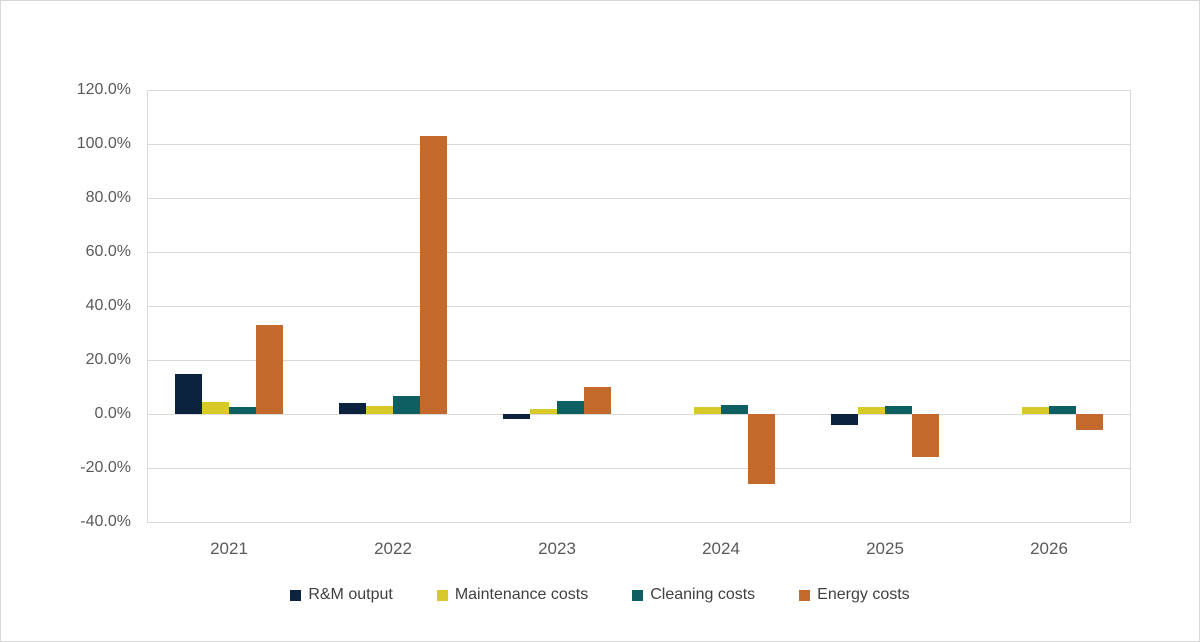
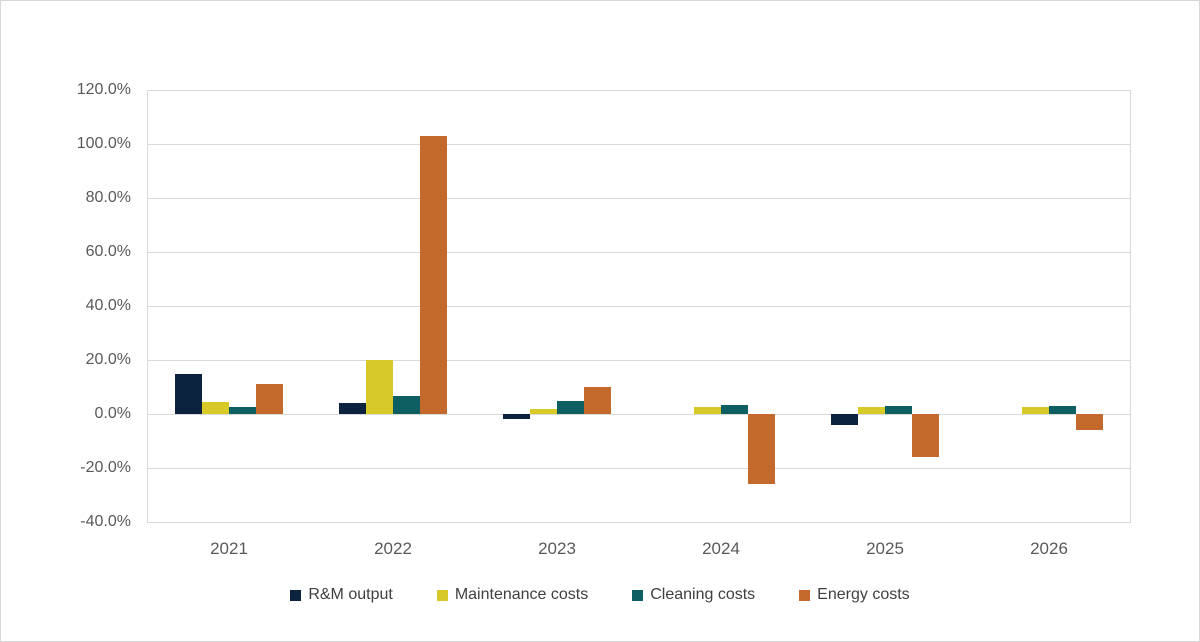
Energy costs/2021: 33% -> 11%
Maintenance costs/2022: 3% -> 20%
